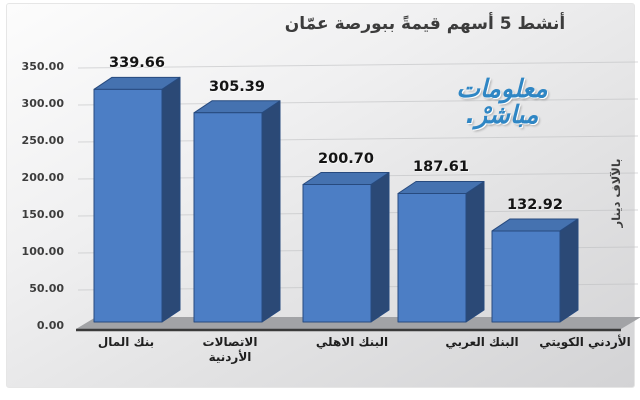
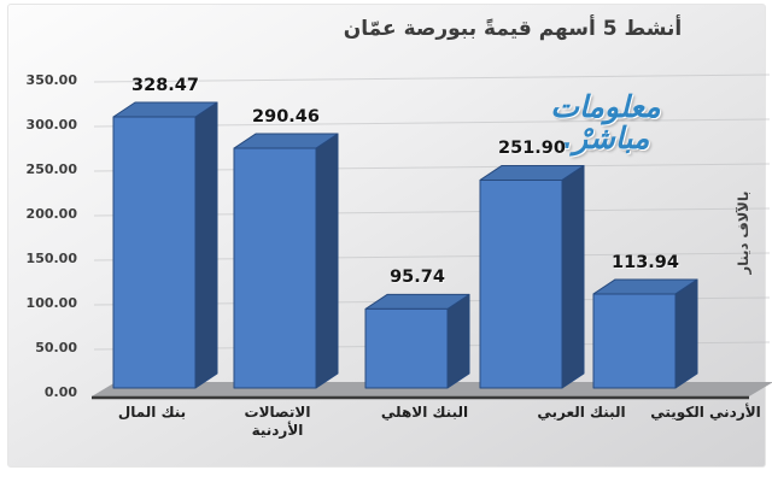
بنك المال: 339.66 -> 328.47
الاتصالات الأردنية: 305.39 -> 290.46
البنك الاهلي: 200.70 -> 95.74
البنك العربي: 187.61 -> 251.90
الأردني الكويتي: 132.92 -> 113.94
